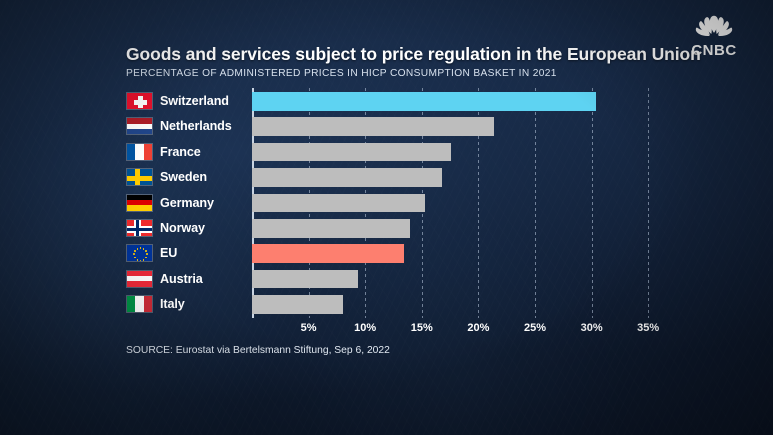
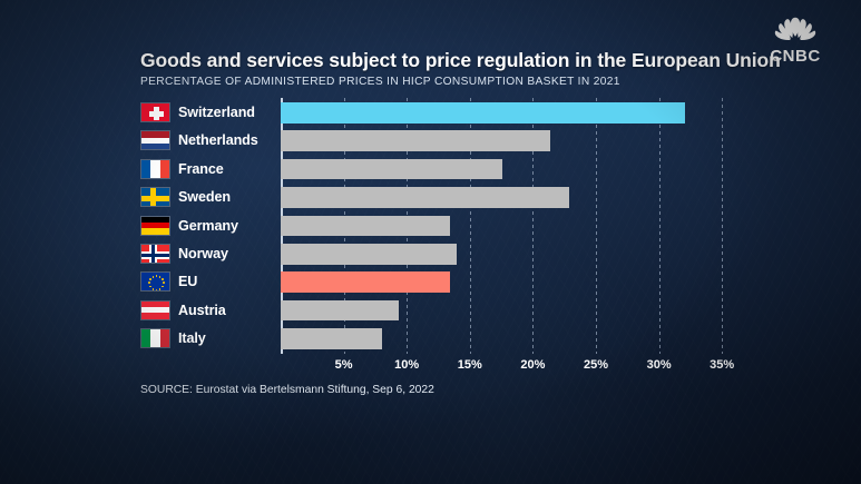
Switzerland: 30.4% -> 32.1%
Sweden: 16.8% -> 22.9%
Germany: 15.3% -> 13.4%
